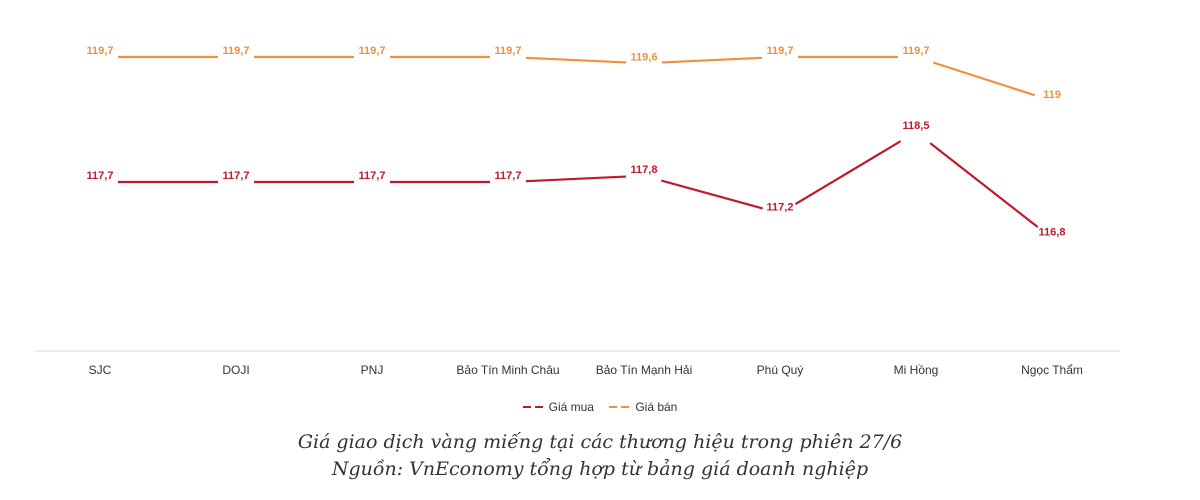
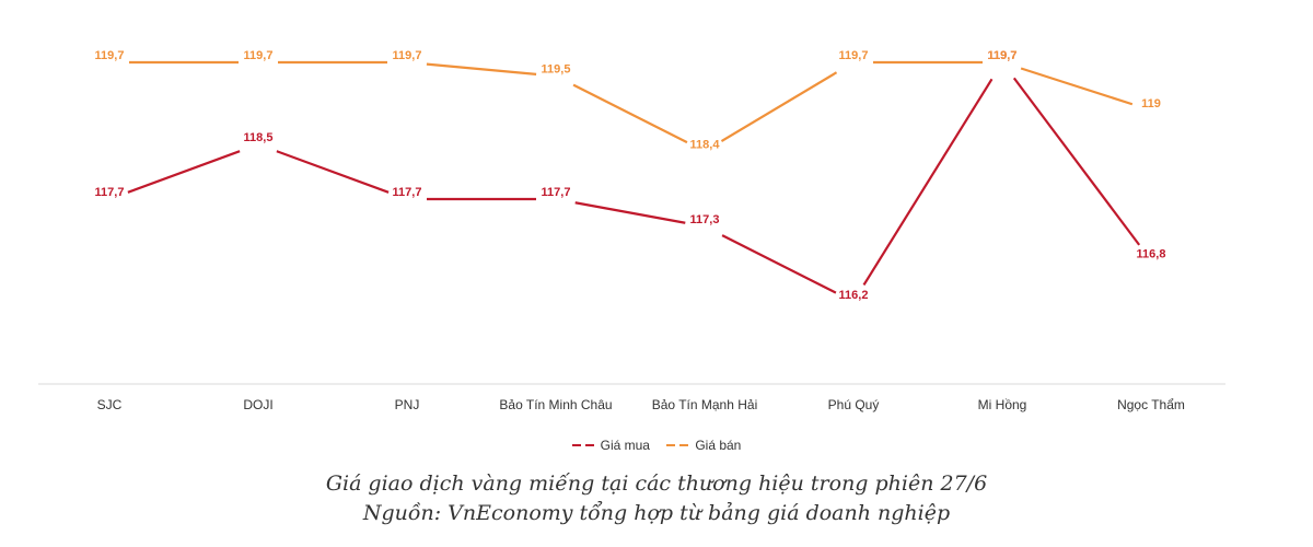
Giá mua/DOJI: 117,7 -> 118,5
Giá bán/Bảo Tín Minh Châu: 119,7 -> 119,5
Giá mua/Bảo Tín Mạnh Hải: 117,8 -> 117,3
Giá bán/Bảo Tín Mạnh Hải: 119,6 -> 118,4
Giá mua/Phú Quý: 117,2 -> 116,2
Giá mua/Mi Hồng: 118,5 -> 119,7
